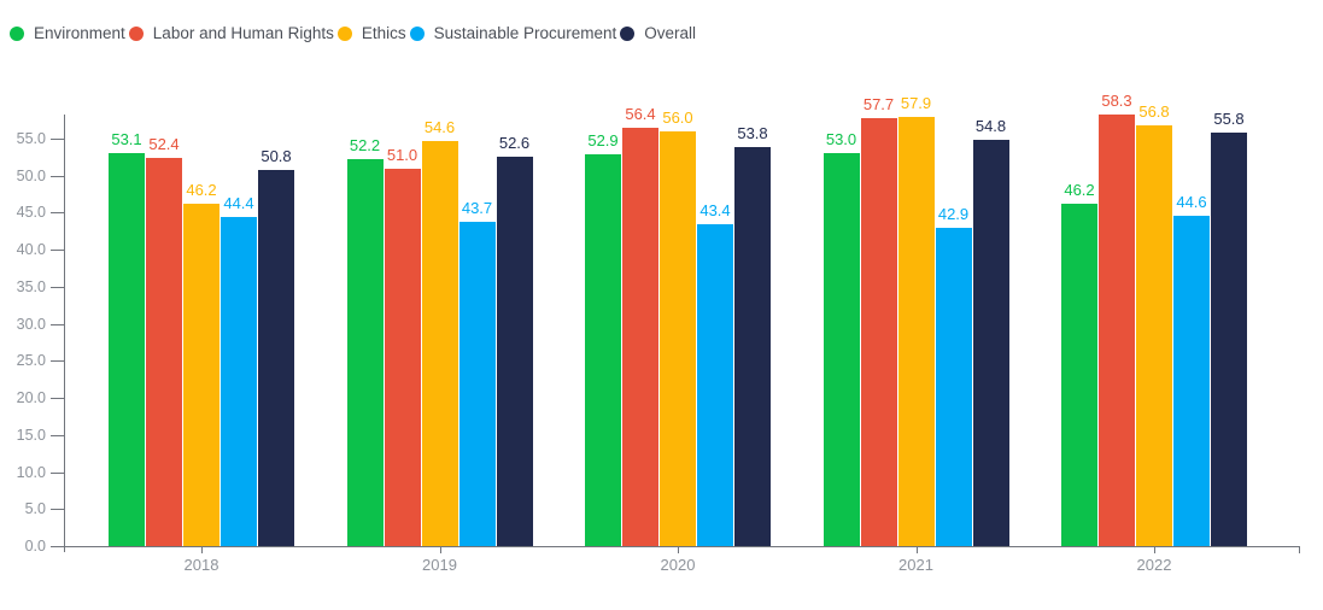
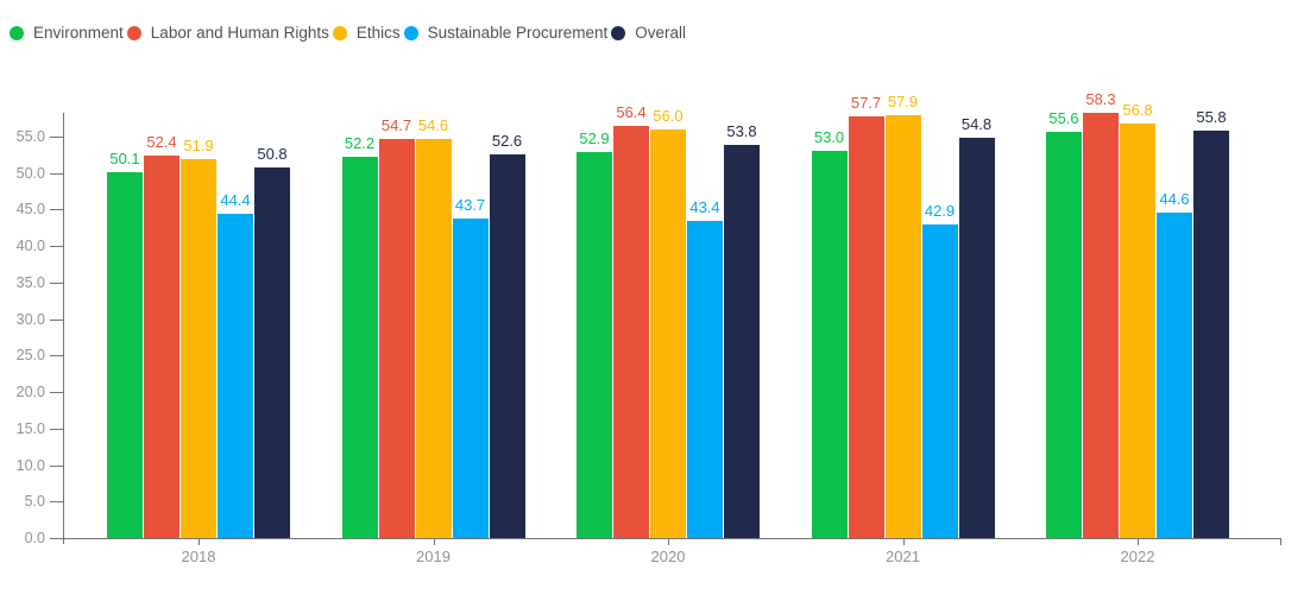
Environment/2018: 53.1 -> 50.1
Ethics/2018: 46.2 -> 51.9
Labor and Human Rights/2019: 51.0 -> 54.7
Environment/2022: 46.2 -> 55.6
